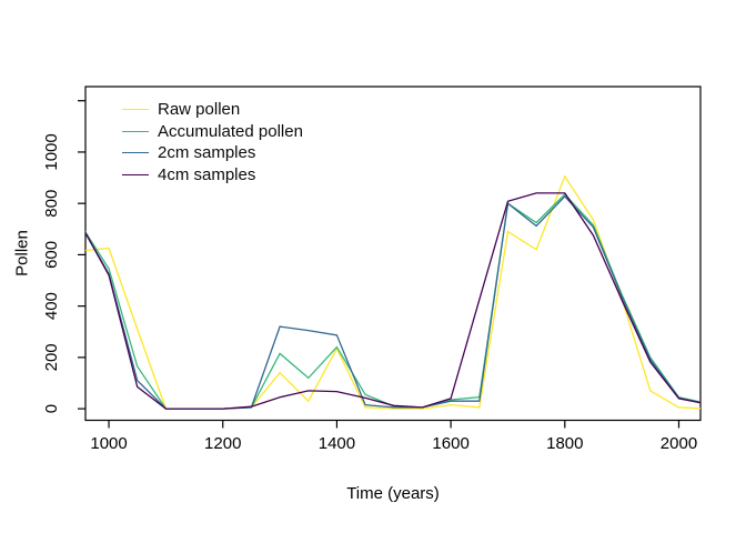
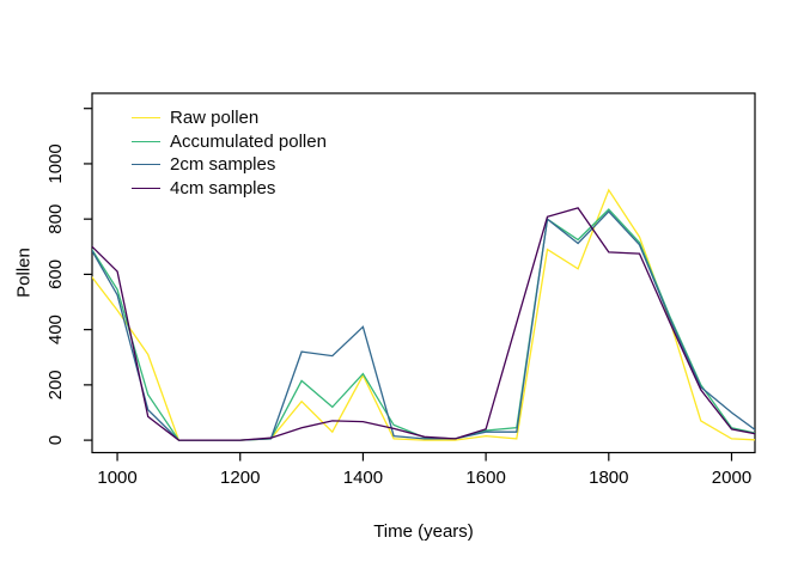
Raw pollen/1000: 620 -> 470
4cm samples/1000: 520 -> 610
2cm samples/1400: 290 -> 410
4cm samples/1800: 840 -> 680
2cm samples/2000: 40 -> 100
